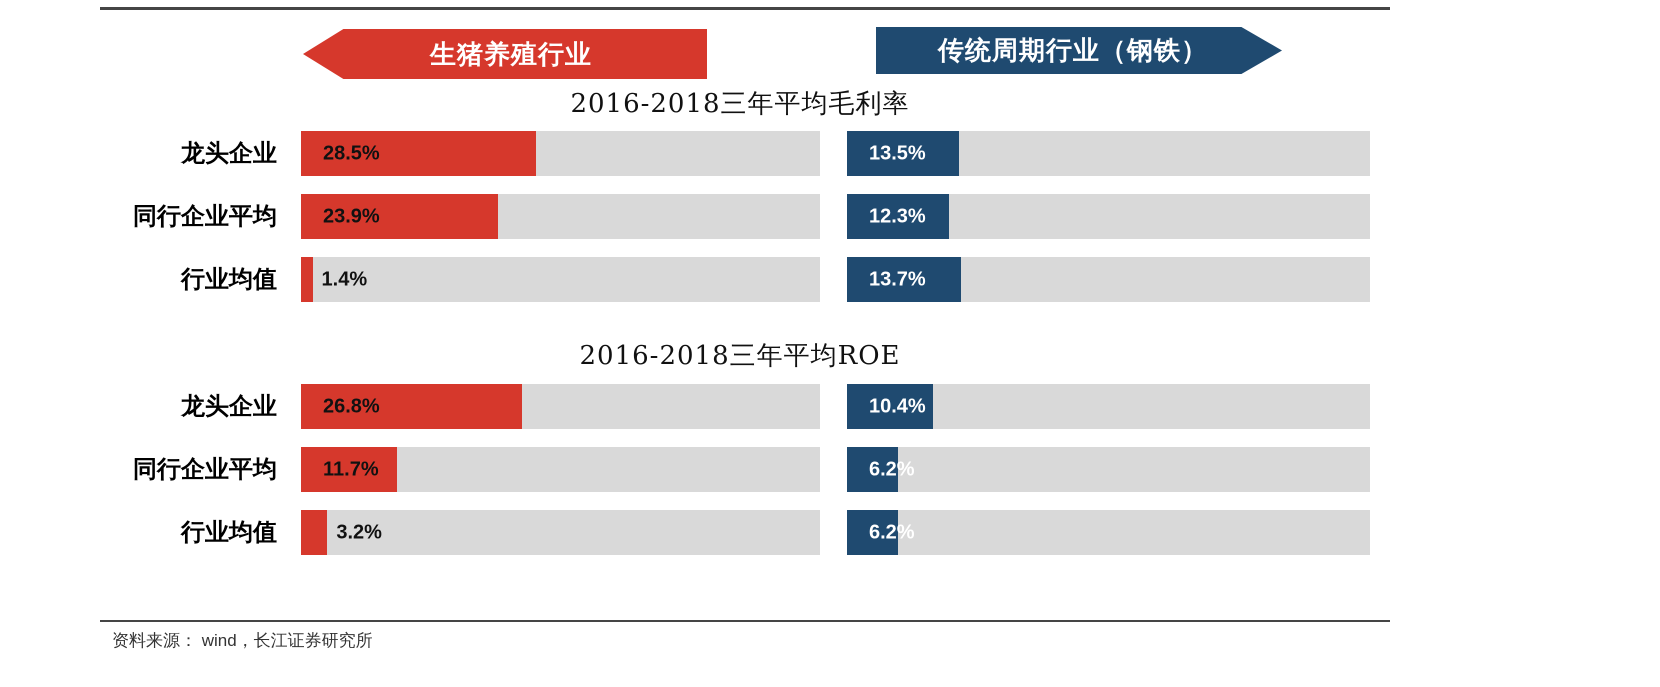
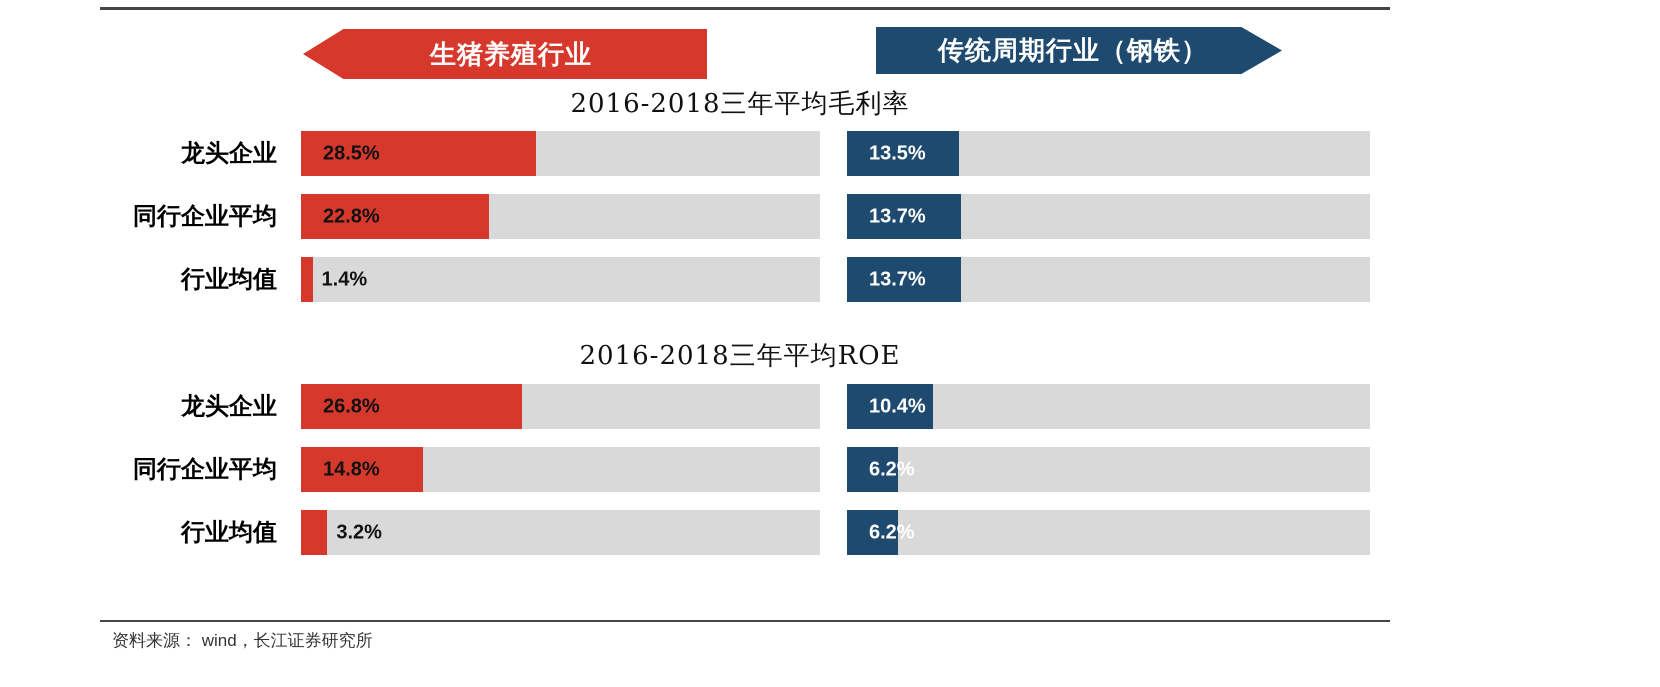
2016-2018三年平均毛利率/生猪养殖行业/同行企业平均: 23.9% -> 22.8%
2016-2018三年平均毛利率/传统周期行业（钢铁）/同行企业平均: 12.3% -> 13.7%
2016-2018三年平均ROE/生猪养殖行业/同行企业平均: 11.7% -> 14.8%
